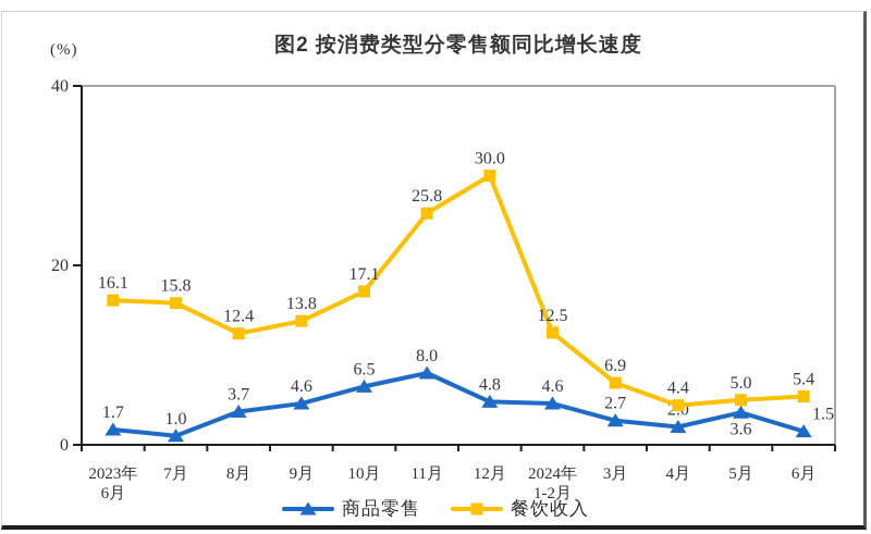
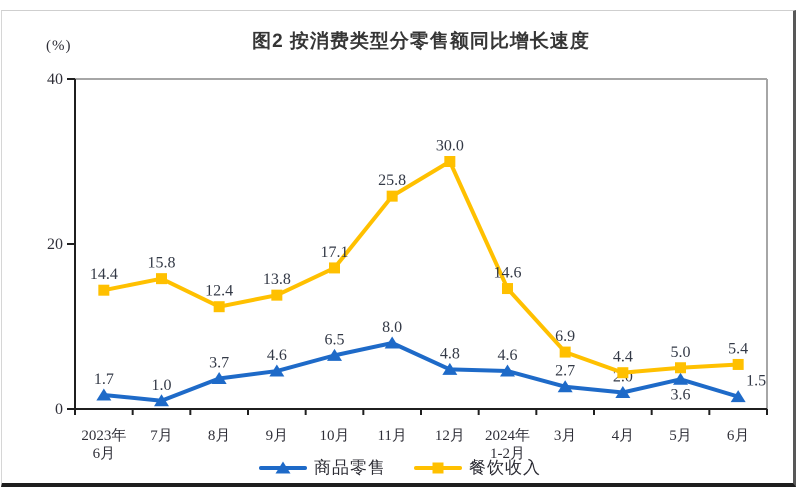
餐饮收入/2023年 6月: 16.1 -> 14.4
餐饮收入/2024年 1-2月: 12.5 -> 14.6
